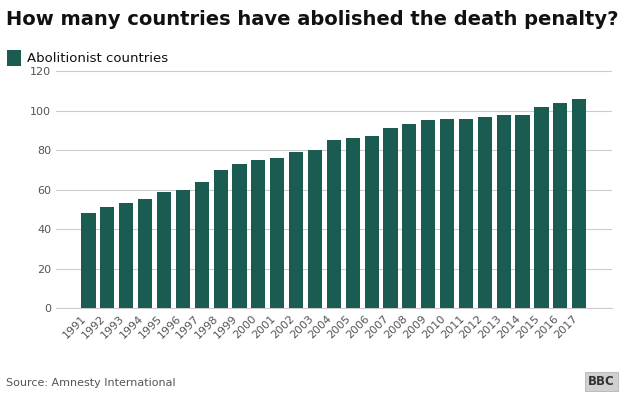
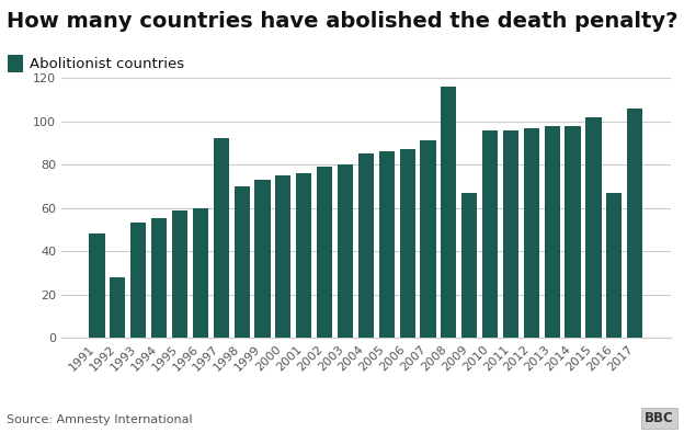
1992: 51 -> 28
1997: 64 -> 92
2008: 93 -> 116
2009: 95 -> 67
2016: 104 -> 67
